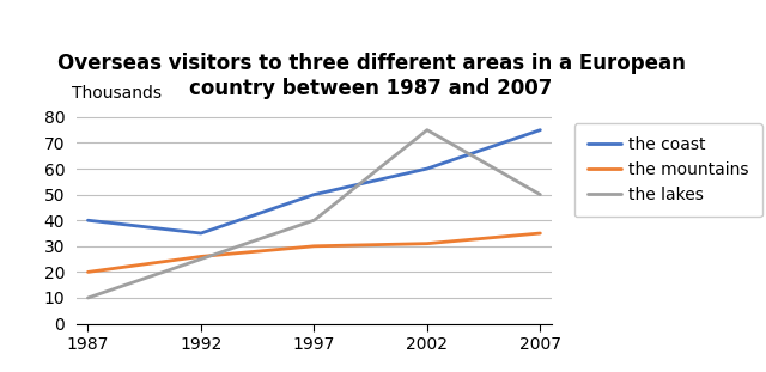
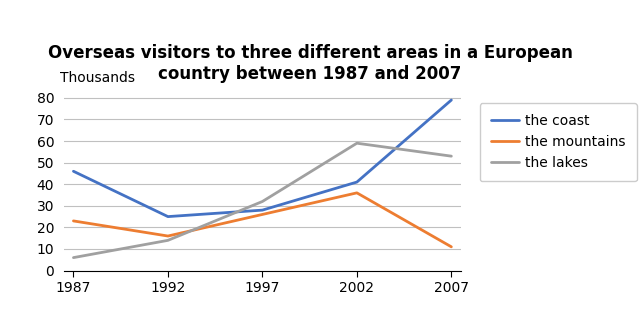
the coast/1987: 40 -> 46
the mountains/1987: 20 -> 23
the lakes/1987: 10 -> 6
the coast/1992: 35 -> 25
the mountains/1992: 26 -> 16
the lakes/1992: 25 -> 14
the coast/1997: 50 -> 28
the mountains/1997: 30 -> 26
the lakes/1997: 40 -> 32
the coast/2002: 60 -> 41
the mountains/2002: 31 -> 36
the lakes/2002: 75 -> 59
the coast/2007: 75 -> 79
the mountains/2007: 35 -> 11
the lakes/2007: 50 -> 53
